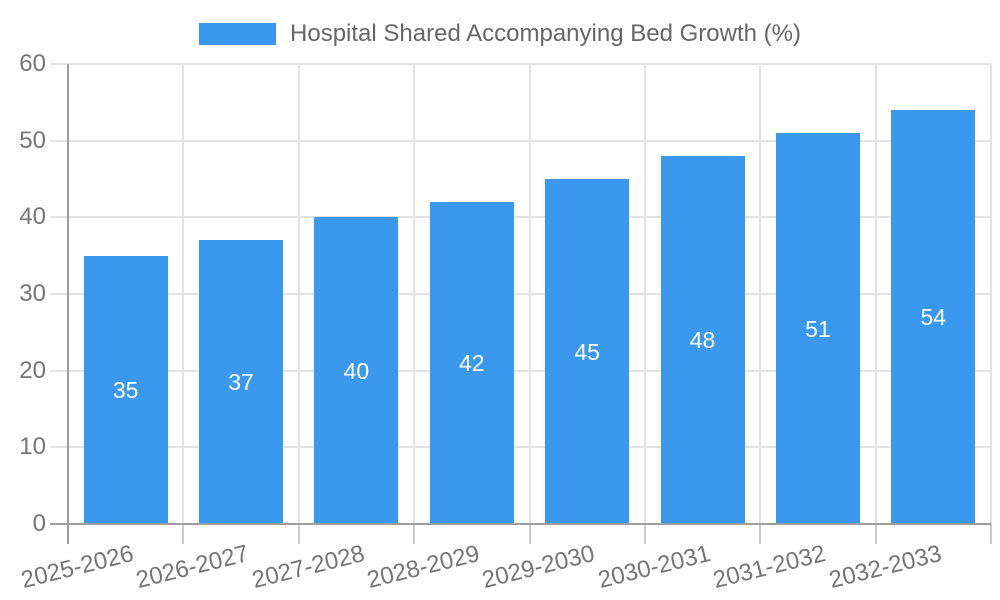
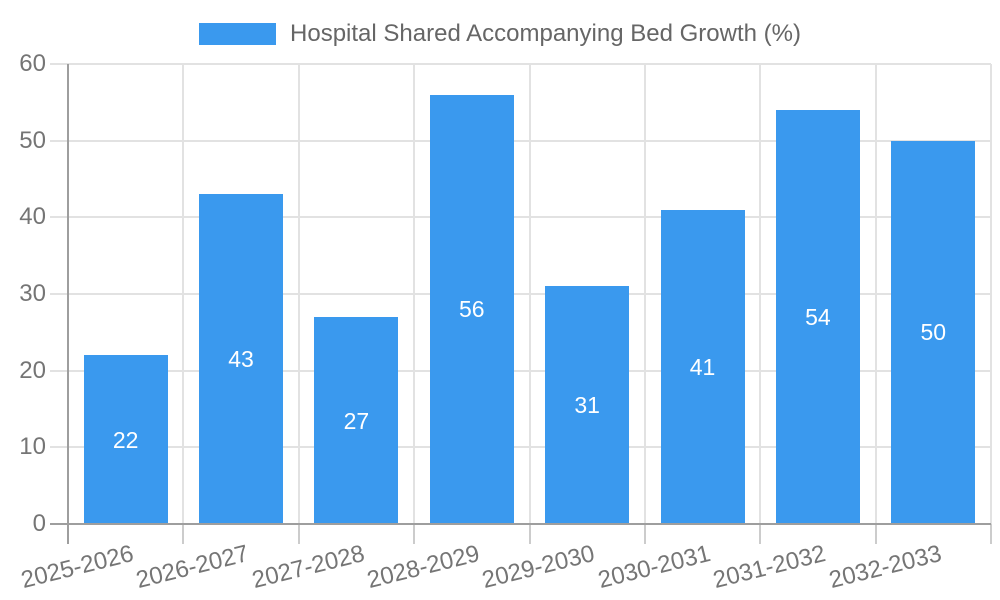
2025-2026: 35 -> 22
2026-2027: 37 -> 43
2027-2028: 40 -> 27
2028-2029: 42 -> 56
2029-2030: 45 -> 31
2030-2031: 48 -> 41
2031-2032: 51 -> 54
2032-2033: 54 -> 50
